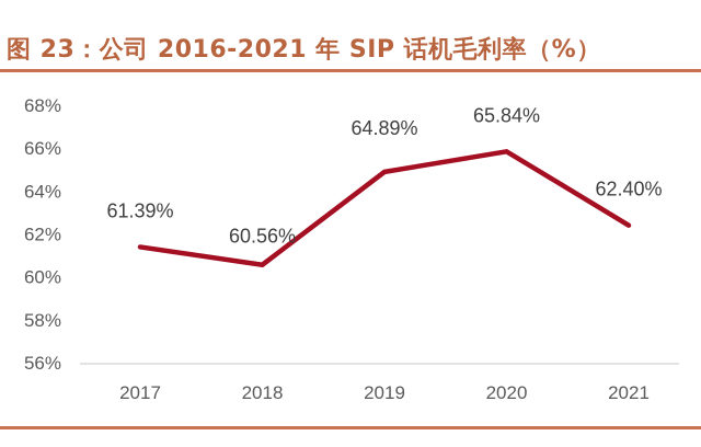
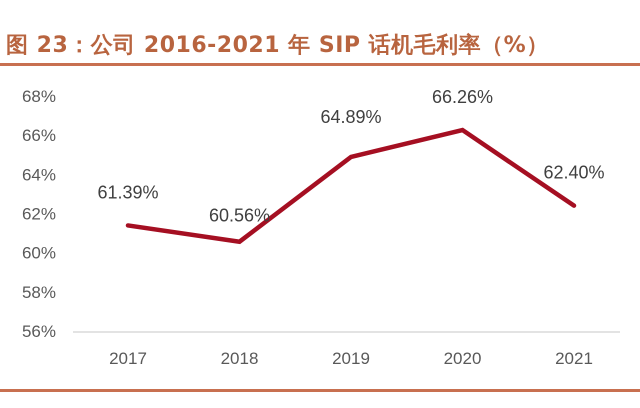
2020: 65.84% -> 66.26%
